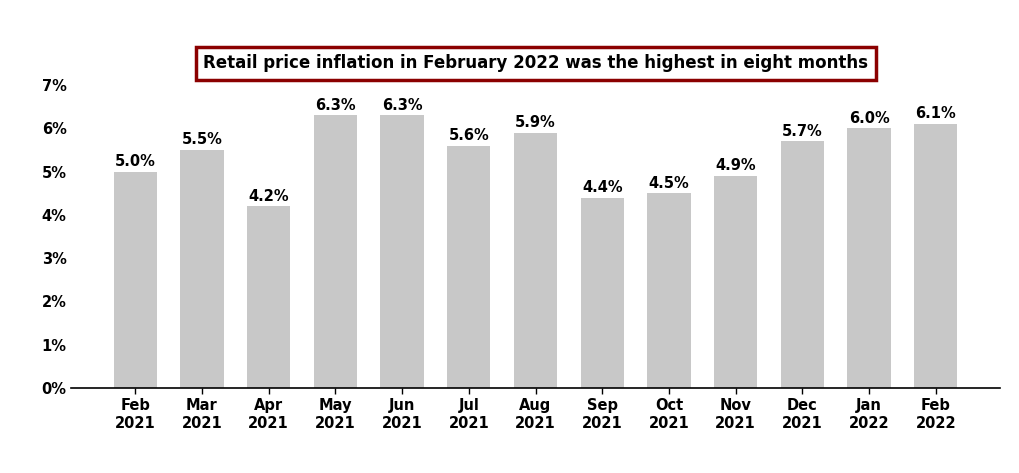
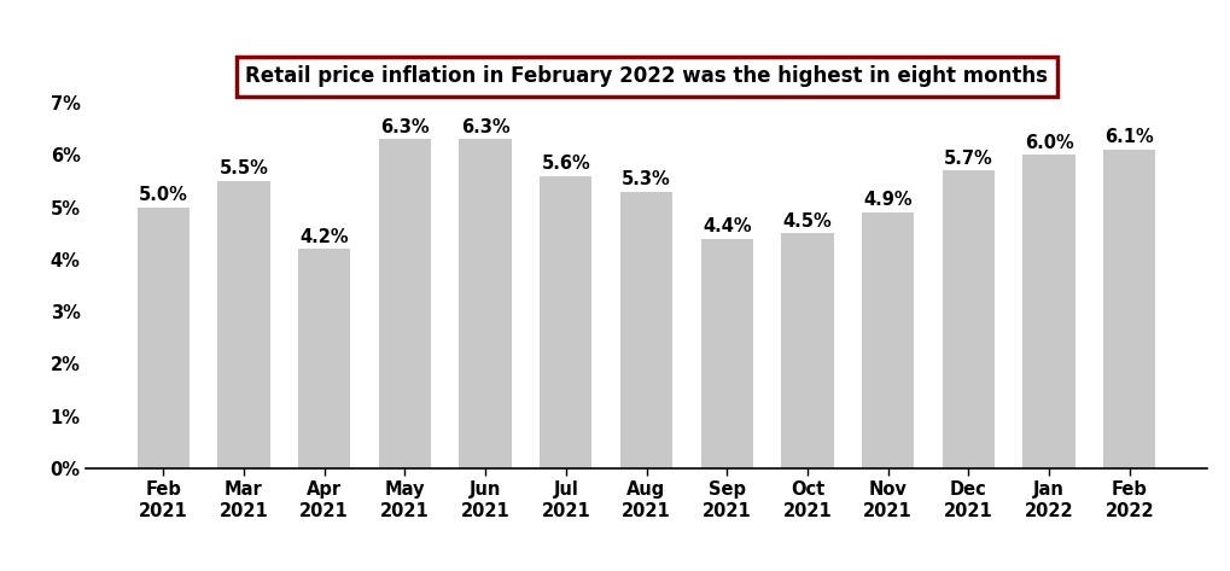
Aug 2021: 5.9% -> 5.3%
